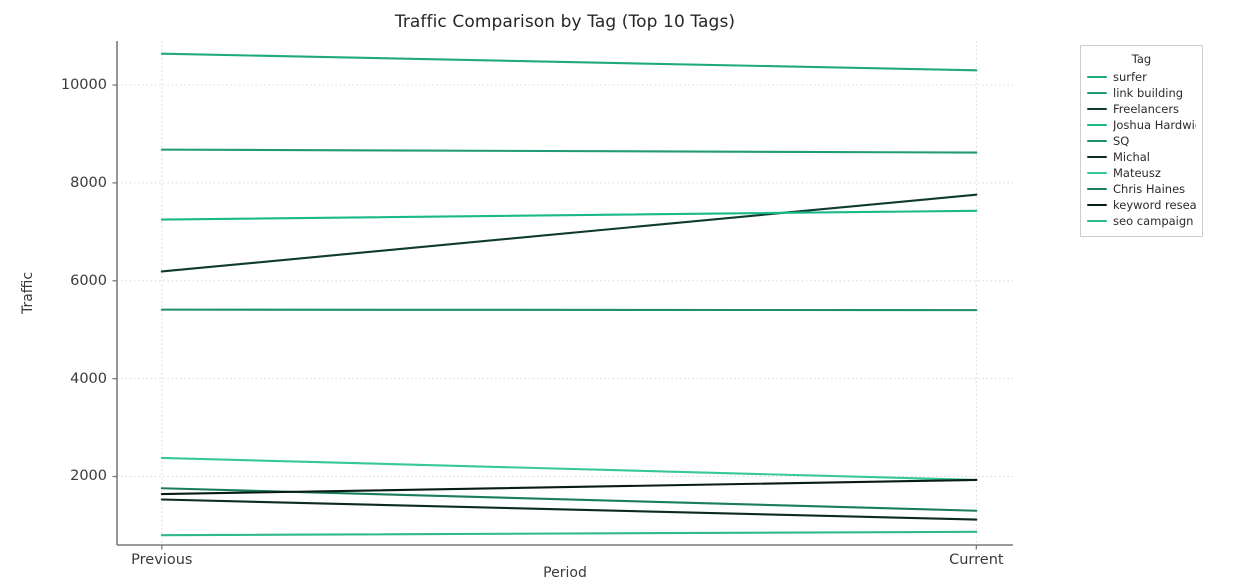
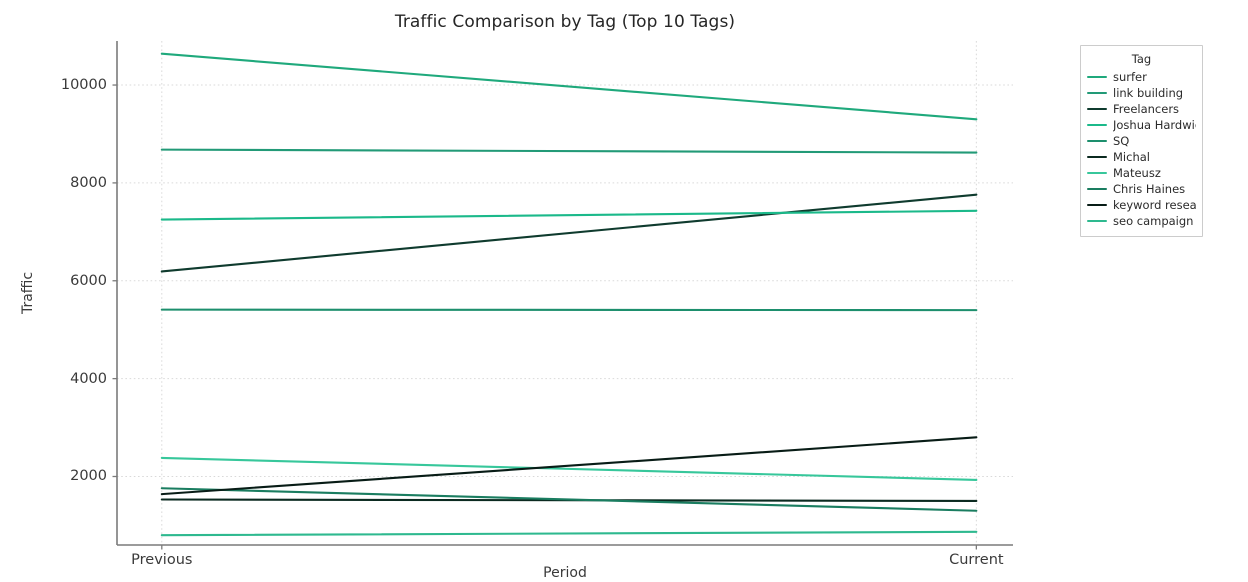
surfer/Current: 10300 -> 9300
Michal/Current: 1100 -> 1500
keyword research/Current: 1900 -> 2800
